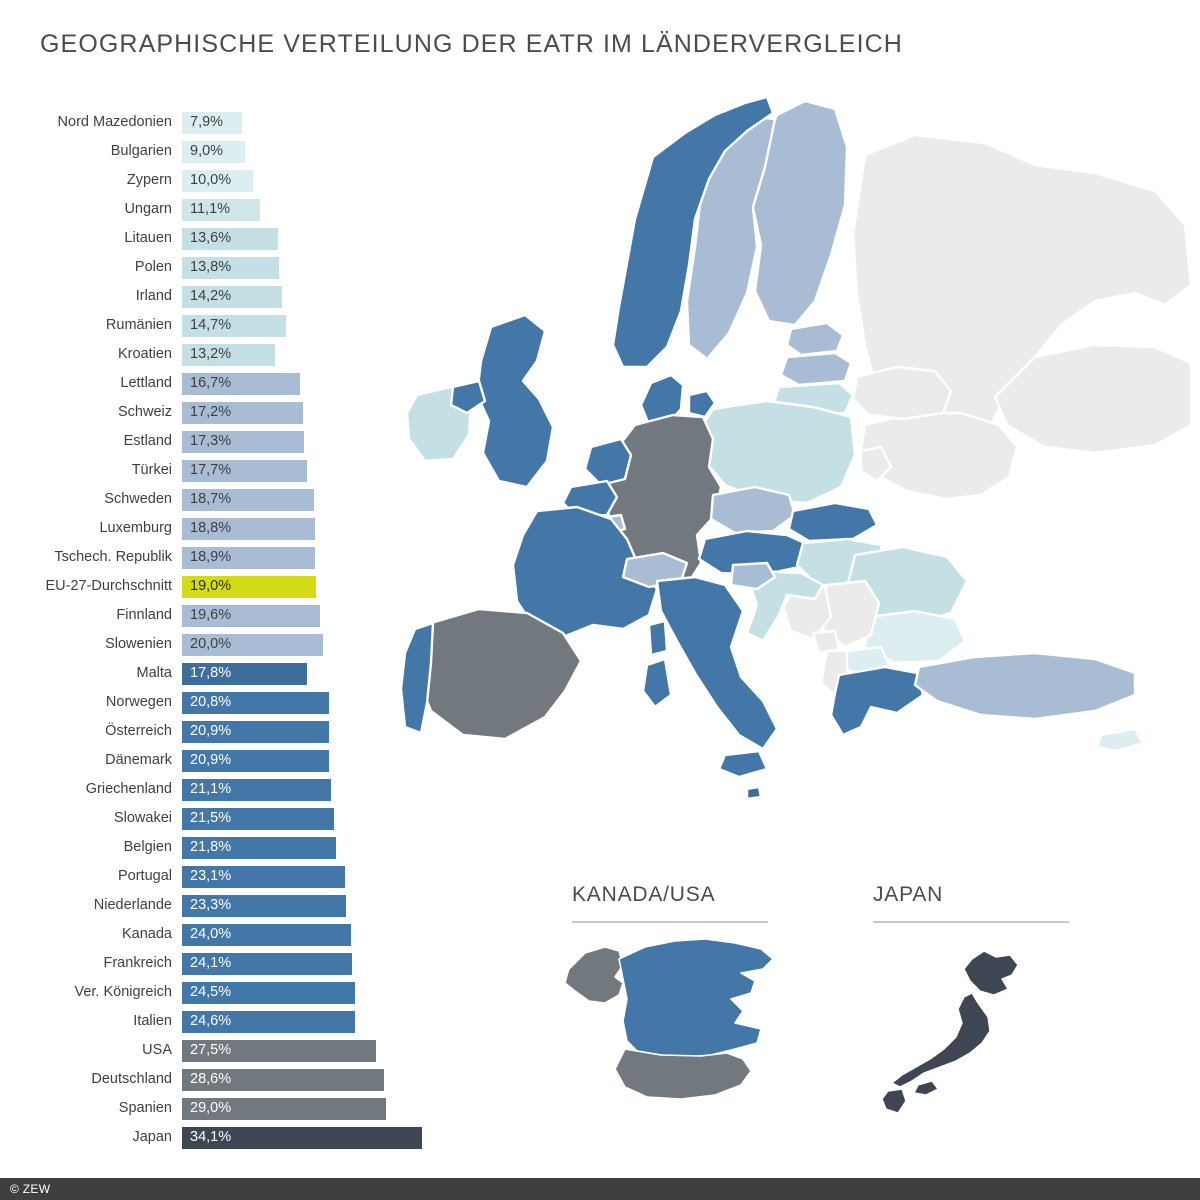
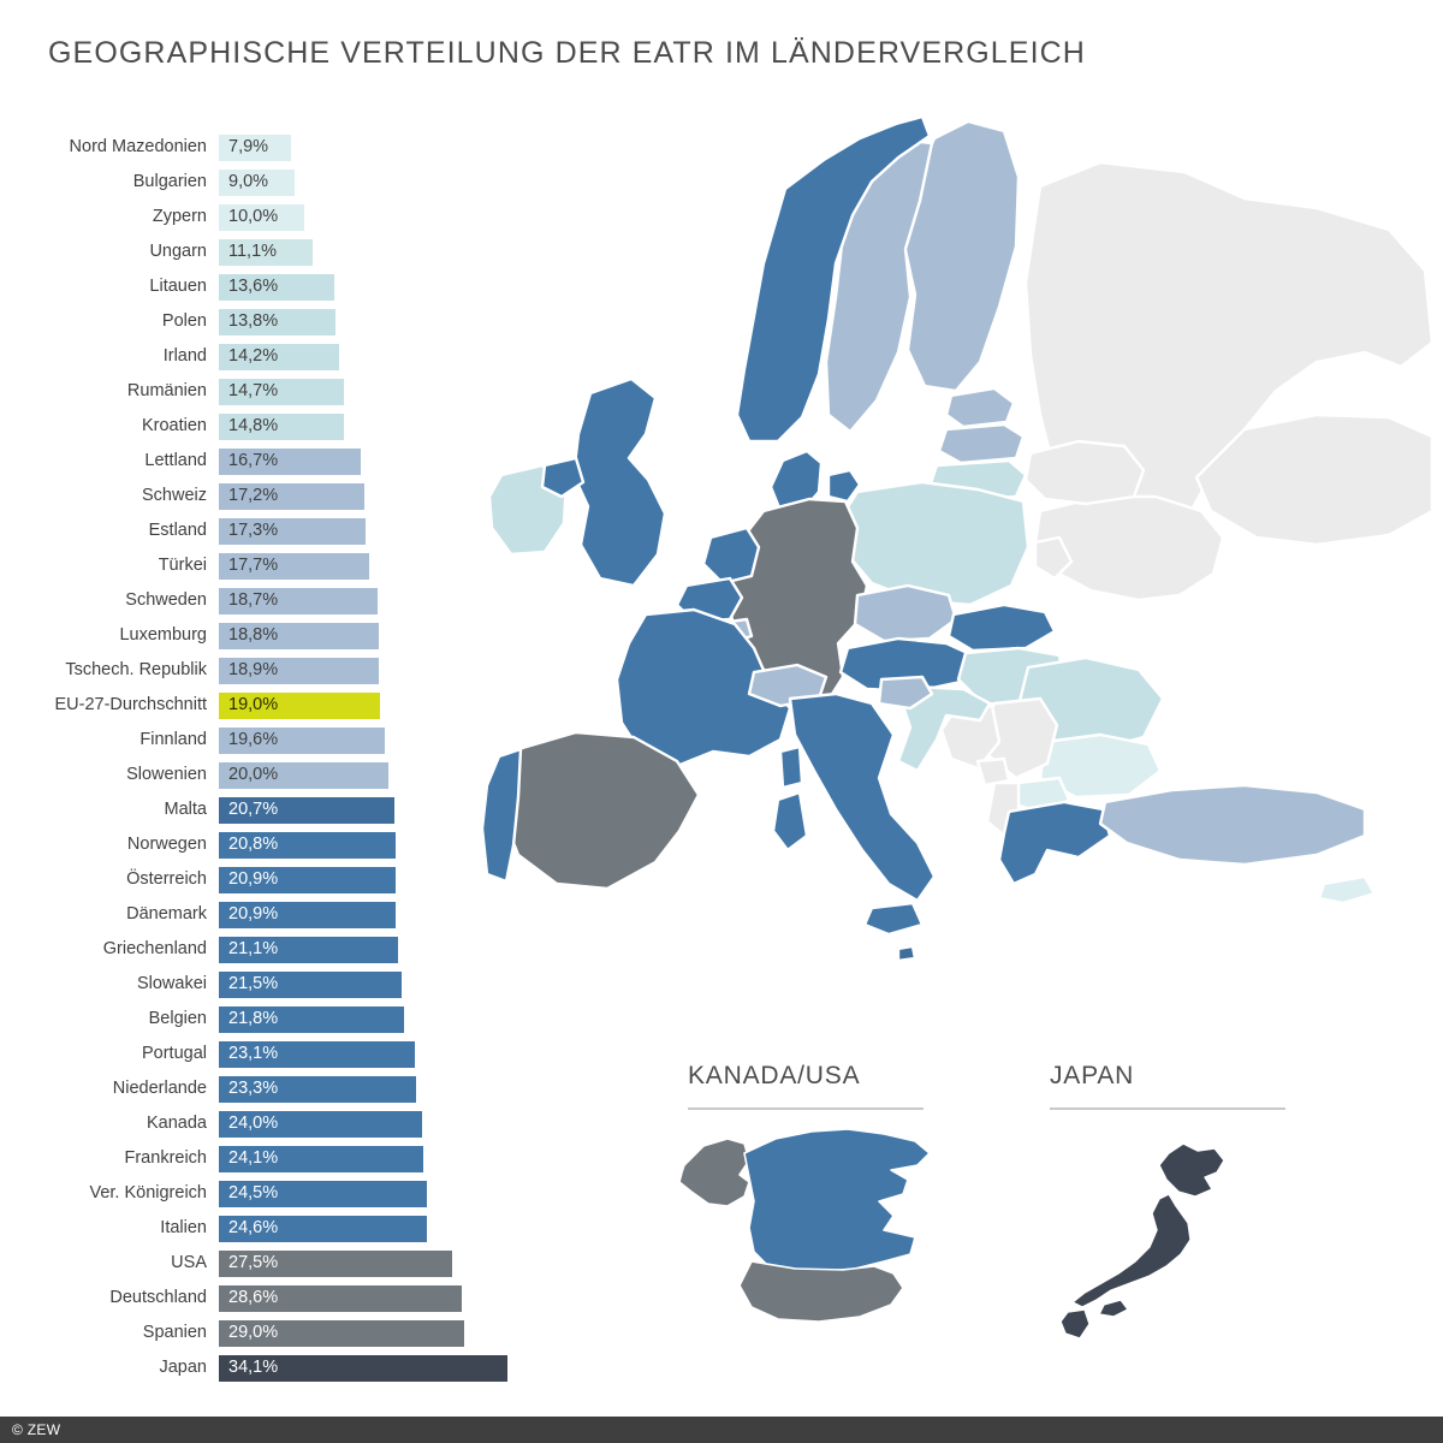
Kroatien: 13,2% -> 14,8%
Malta: 17,8% -> 20,7%
